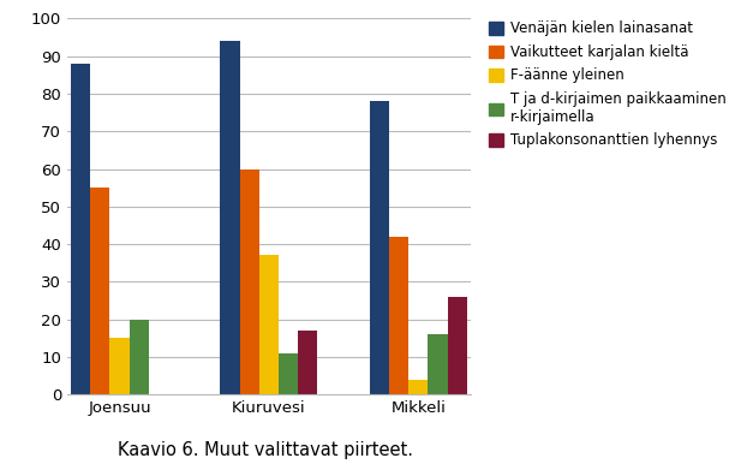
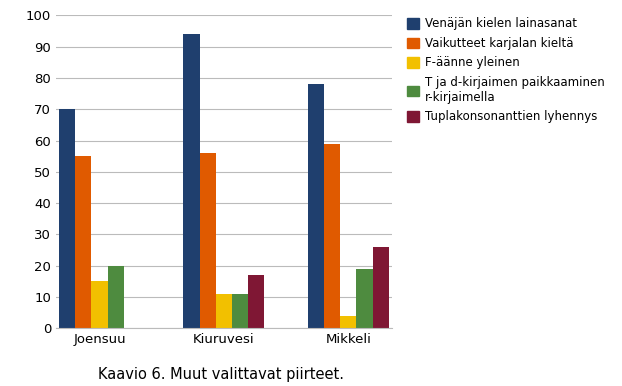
Venäjän kielen lainasanat/Joensuu: 88 -> 70
Vaikutteet karjalan kieltä/Kiuruvesi: 60 -> 56
F-äänne yleinen/Kiuruvesi: 37 -> 11
Vaikutteet karjalan kieltä/Mikkeli: 42 -> 59
T ja d-kirjaimen paikkaaminen r-kirjaimella/Mikkeli: 16 -> 19
